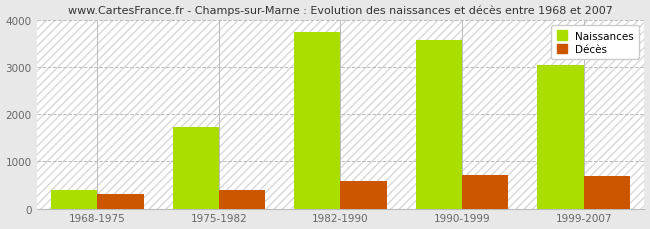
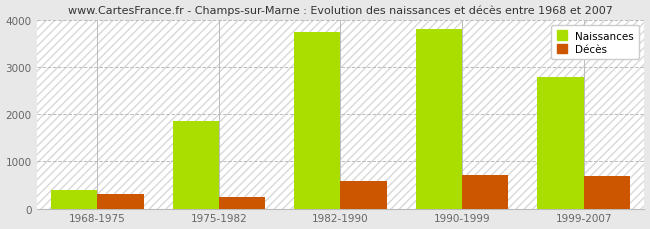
Naissances/1975-1982: 1720 -> 1850
Décès/1975-1982: 390 -> 250
Naissances/1990-1999: 3580 -> 3800
Naissances/1999-2007: 3050 -> 2800
